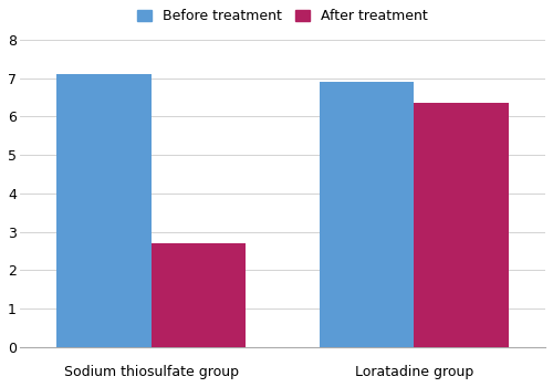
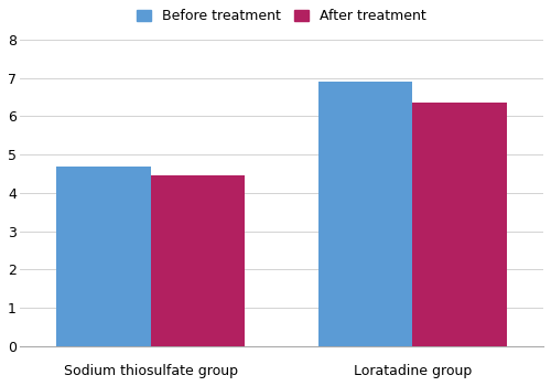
Before treatment/Sodium thiosulfate group: 7.1 -> 4.7
After treatment/Sodium thiosulfate group: 2.70 -> 4.45
